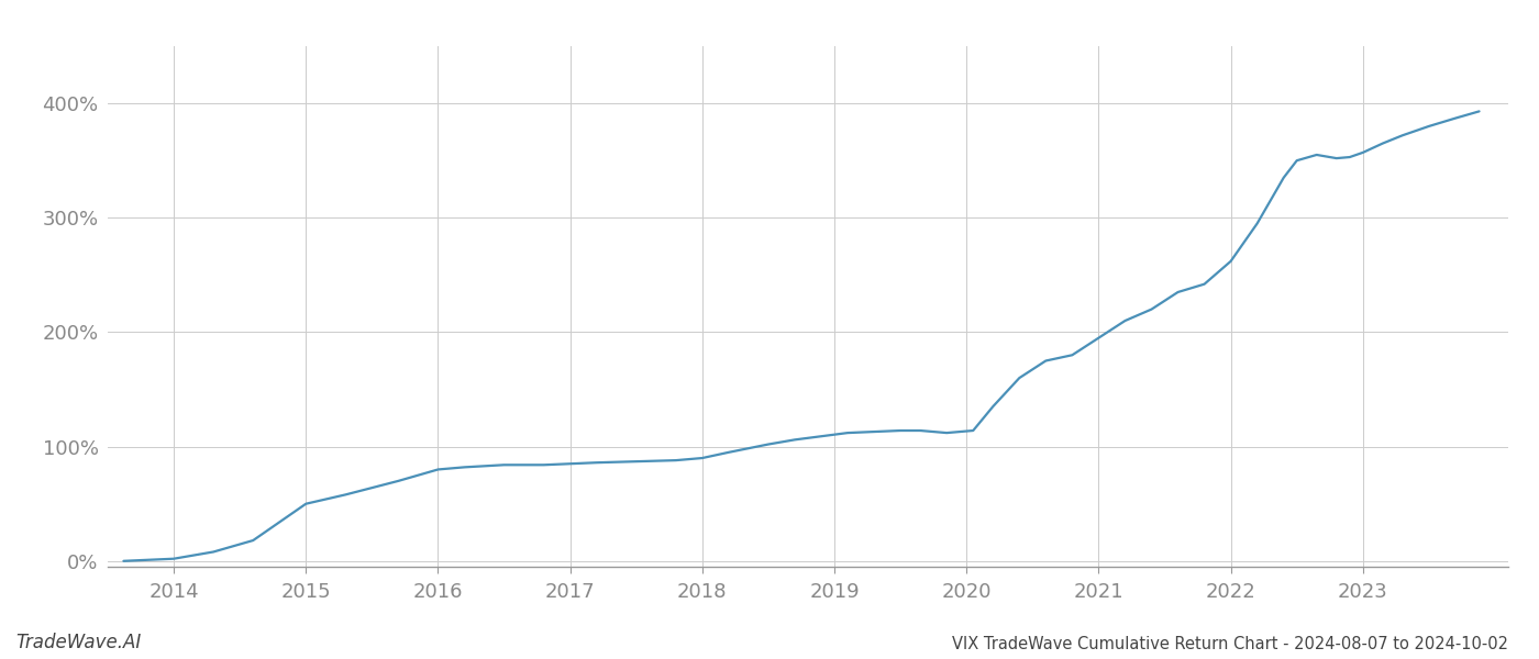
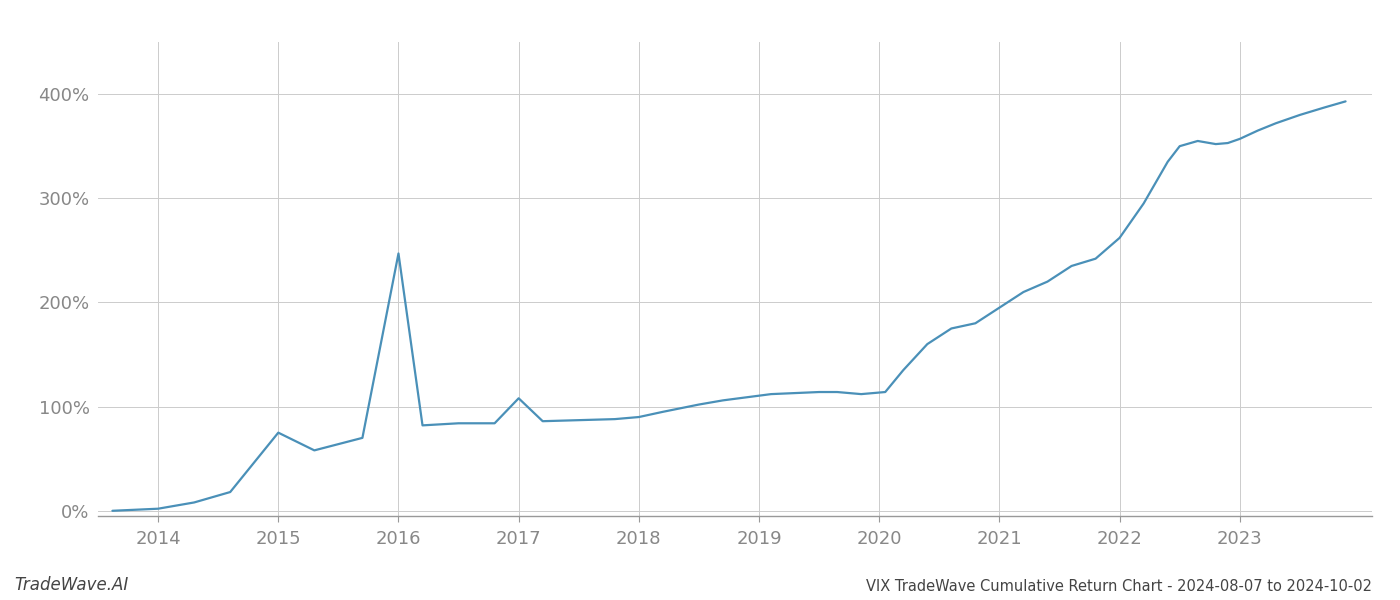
2015: 50% -> 75%
2016: 80% -> 247%
2017: 85% -> 108%
